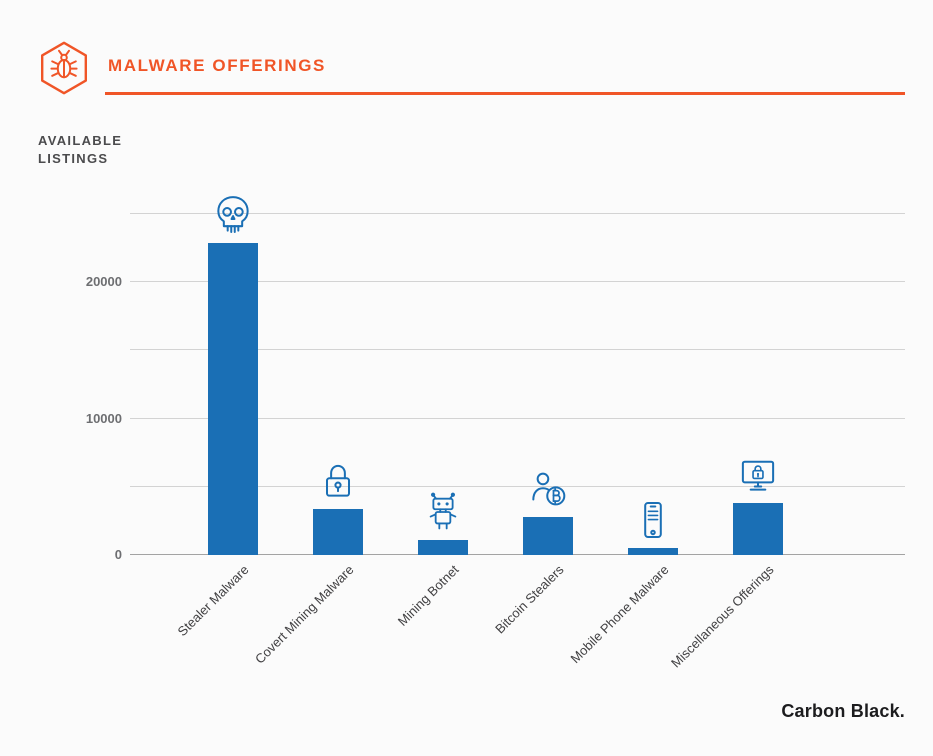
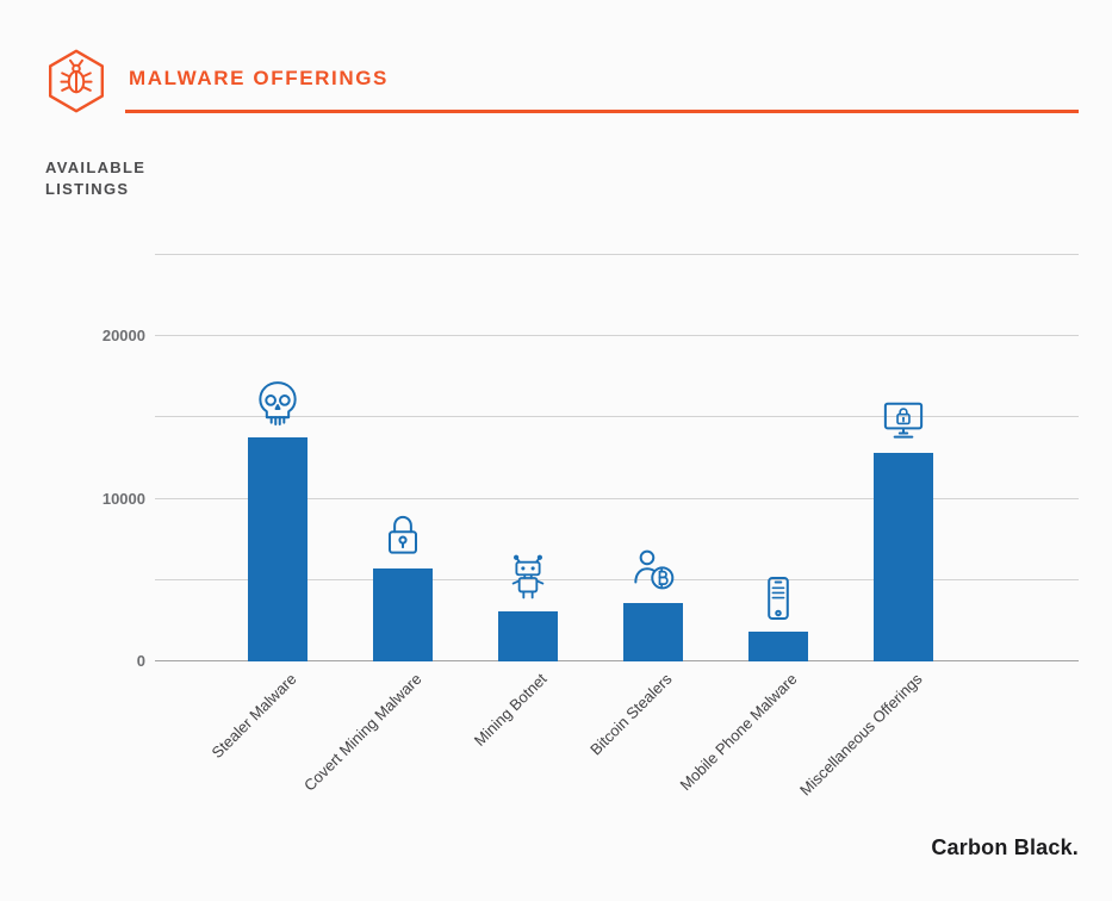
Stealer Malware: 22900 -> 13800
Covert Mining Malware: 3400 -> 5700
Mining Botnet: 1100 -> 3100
Bitcoin Stealers: 2800 -> 3600
Mobile Phone Malware: 500 -> 1800
Miscellaneous Offerings: 3800 -> 12800
